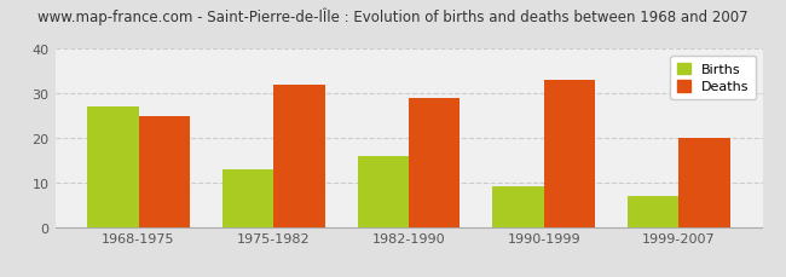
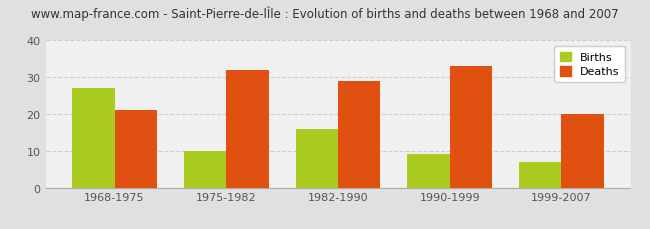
Deaths/1968-1975: 25 -> 21
Births/1975-1982: 13 -> 10
